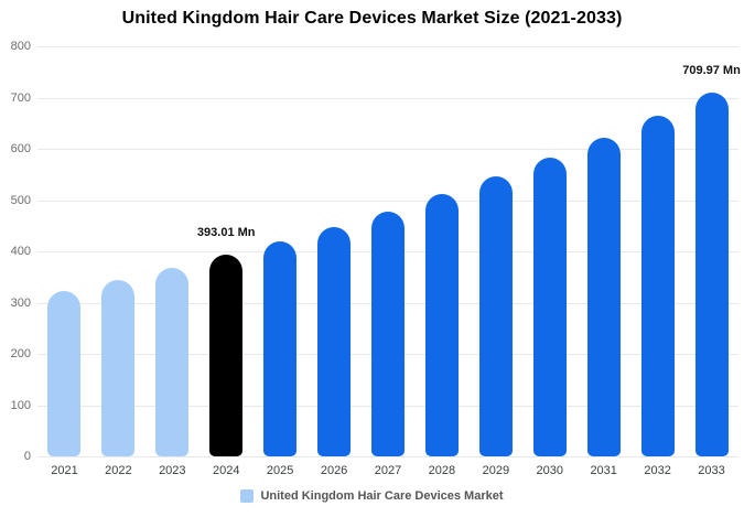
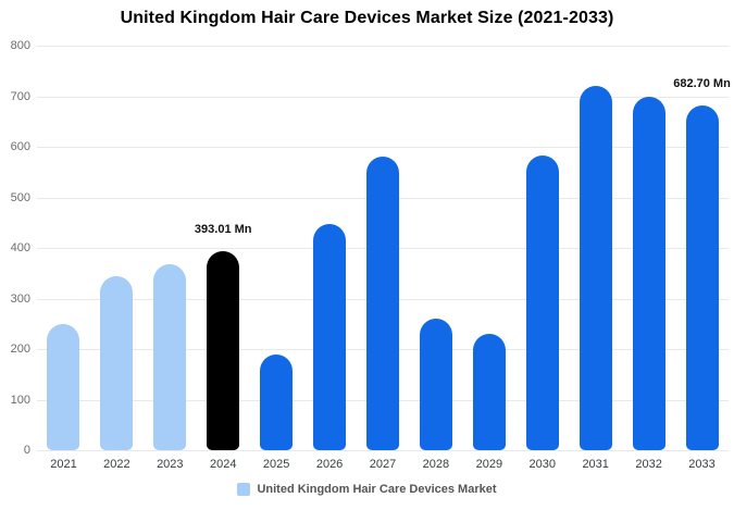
2021: 320 -> 250
2025: 420 -> 190
2027: 480 -> 580
2028: 510 -> 260
2029: 550 -> 230
2031: 620 -> 720
2032: 660 -> 700
2033: 709.97 -> 682.70
